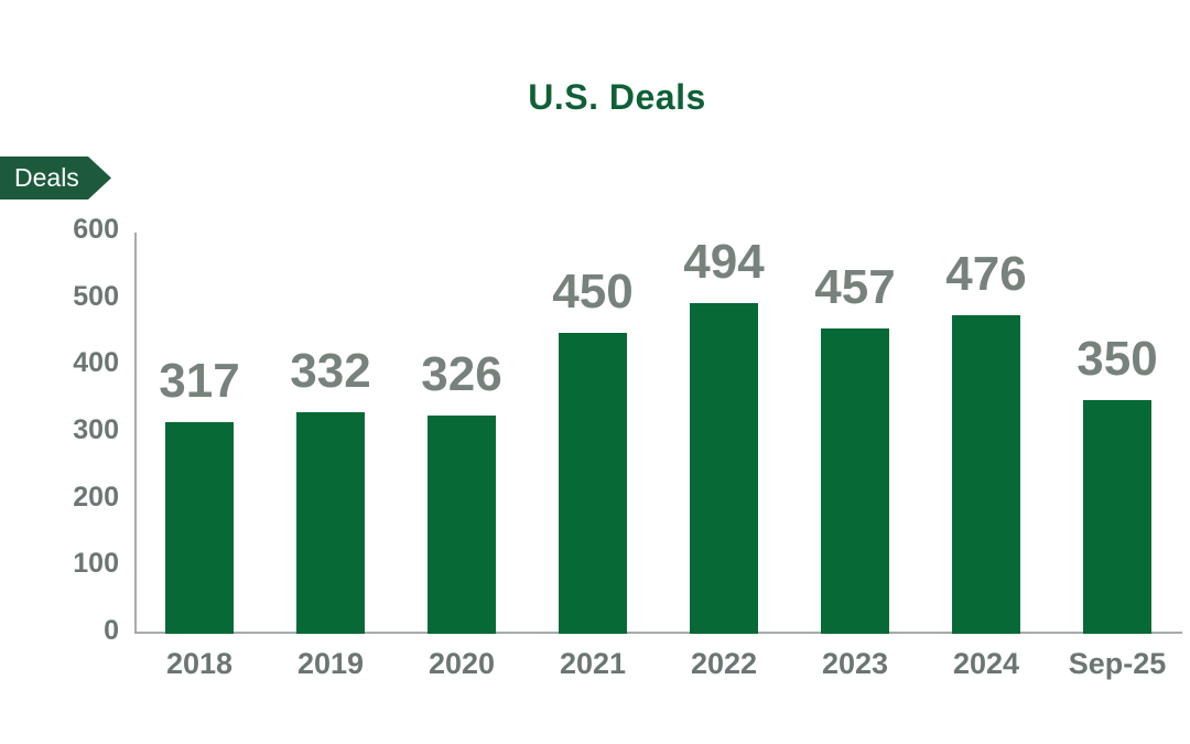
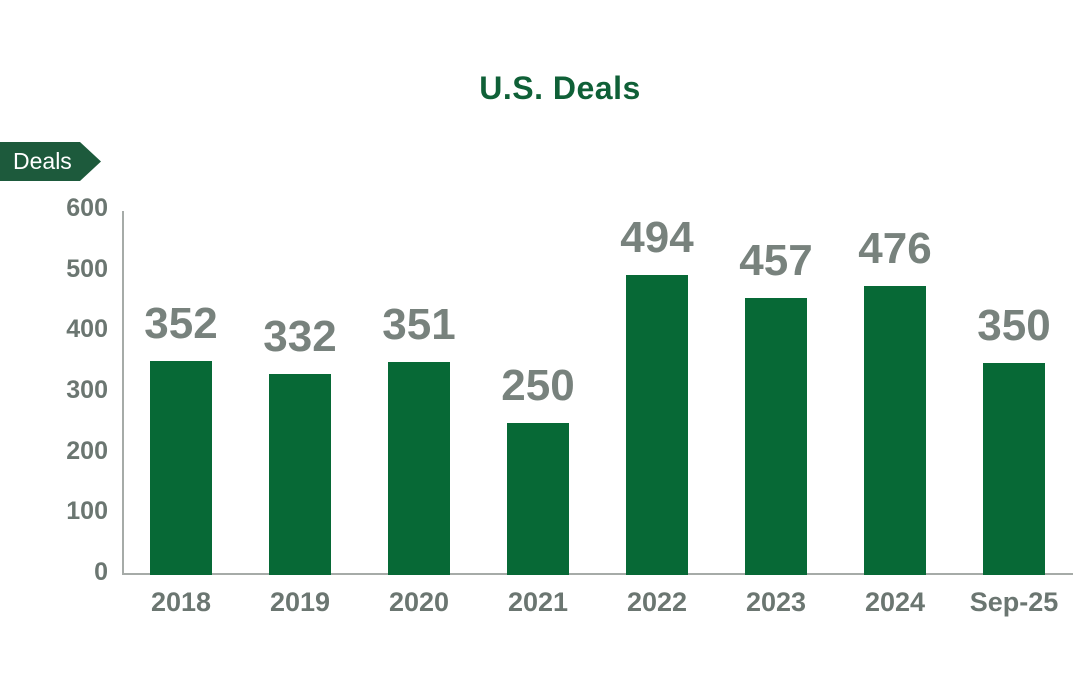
2018: 317 -> 352
2020: 326 -> 351
2021: 450 -> 250
